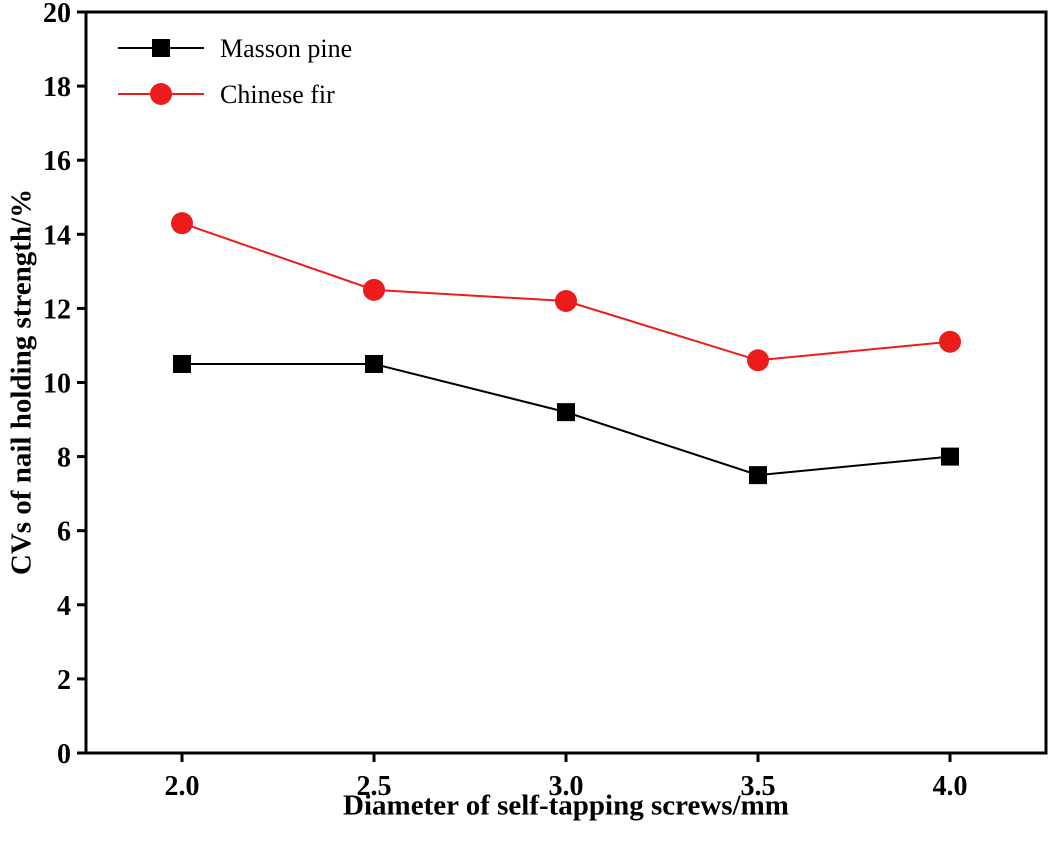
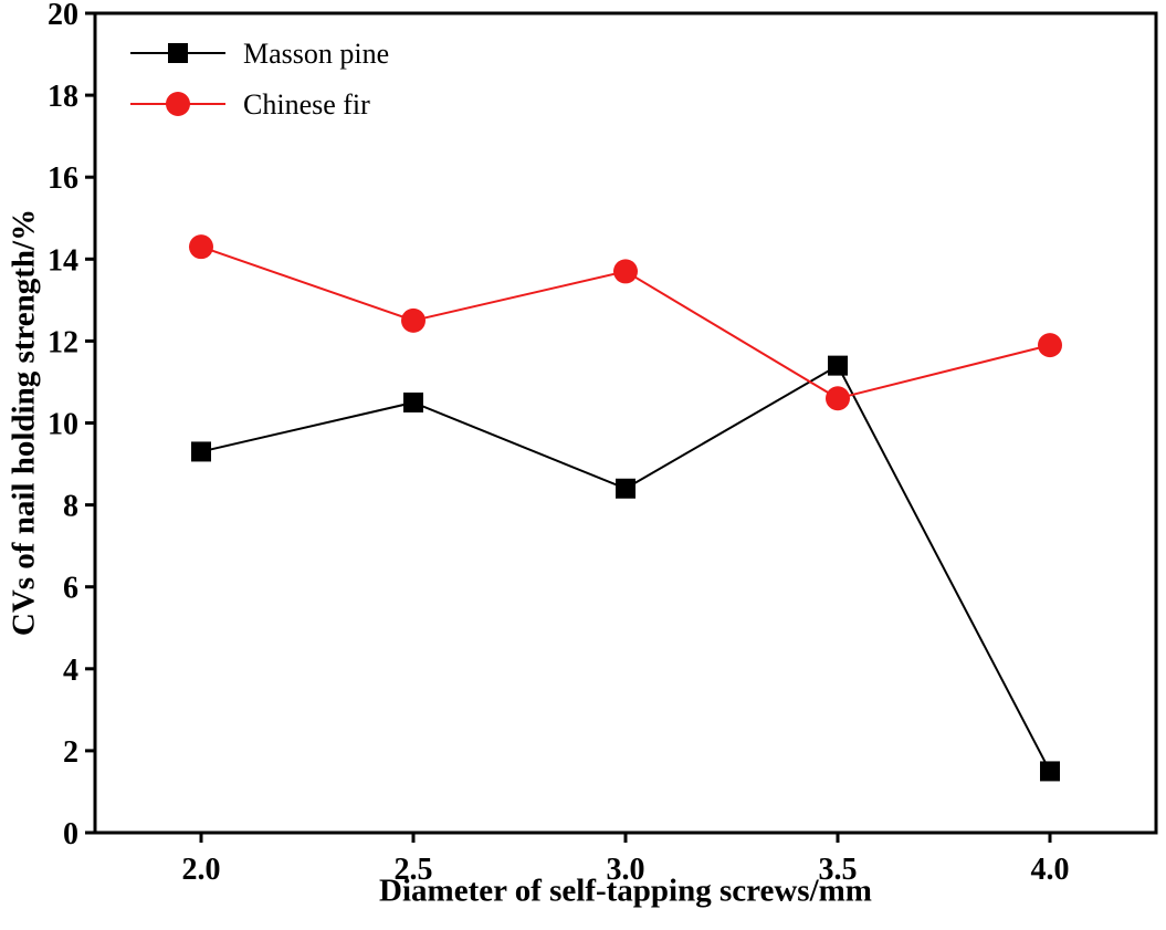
Masson pine/2.0: 10.5 -> 9.3
Masson pine/3.0: 9.2 -> 8.4
Chinese fir/3.0: 12.2 -> 13.7
Masson pine/3.5: 7.5 -> 11.4
Masson pine/4.0: 8.0 -> 1.5
Chinese fir/4.0: 11.1 -> 11.9
